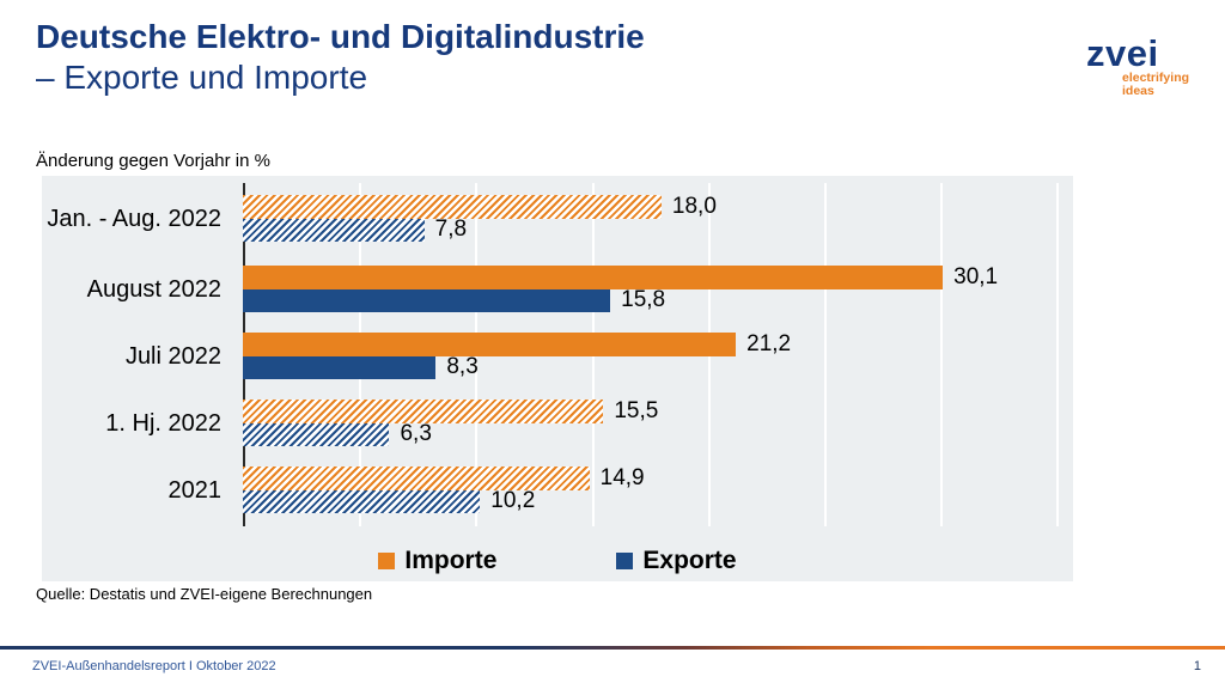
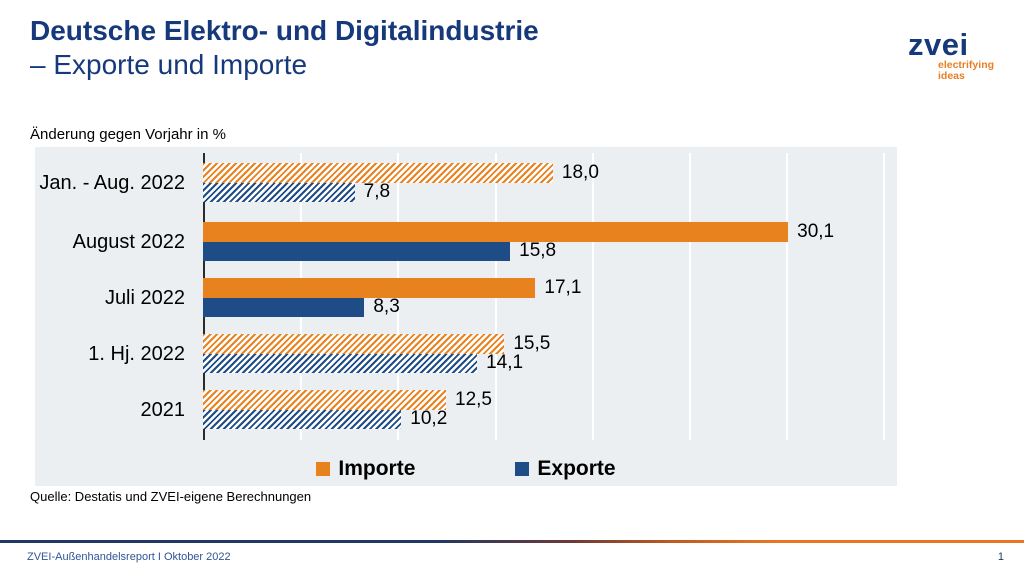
Importe/Juli 2022: 21,2 -> 17,1
Exporte/1. Hj. 2022: 6,3 -> 14,1
Importe/2021: 14,9 -> 12,5
